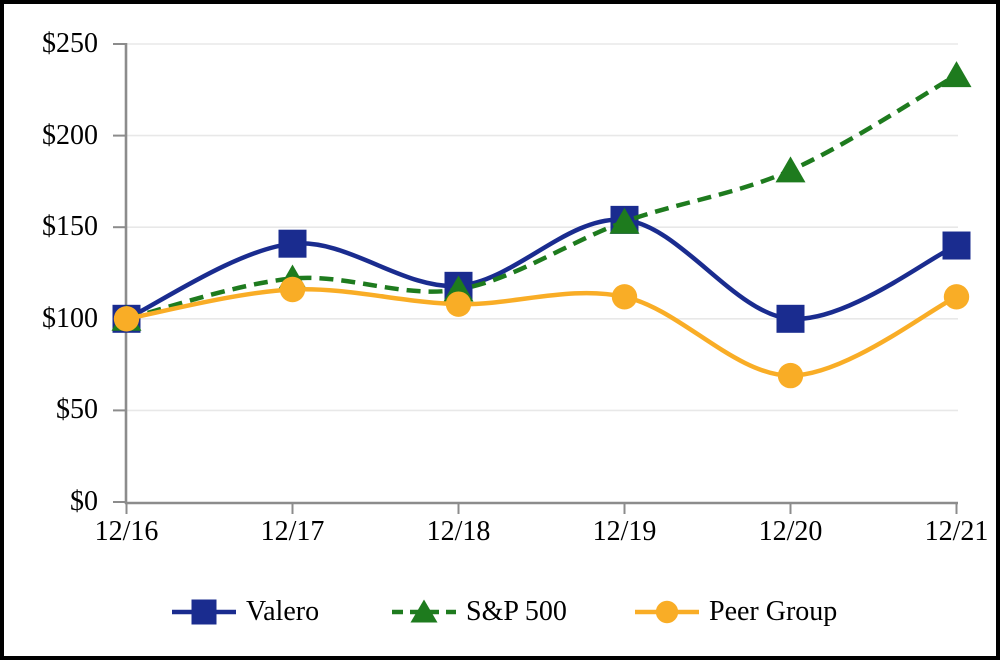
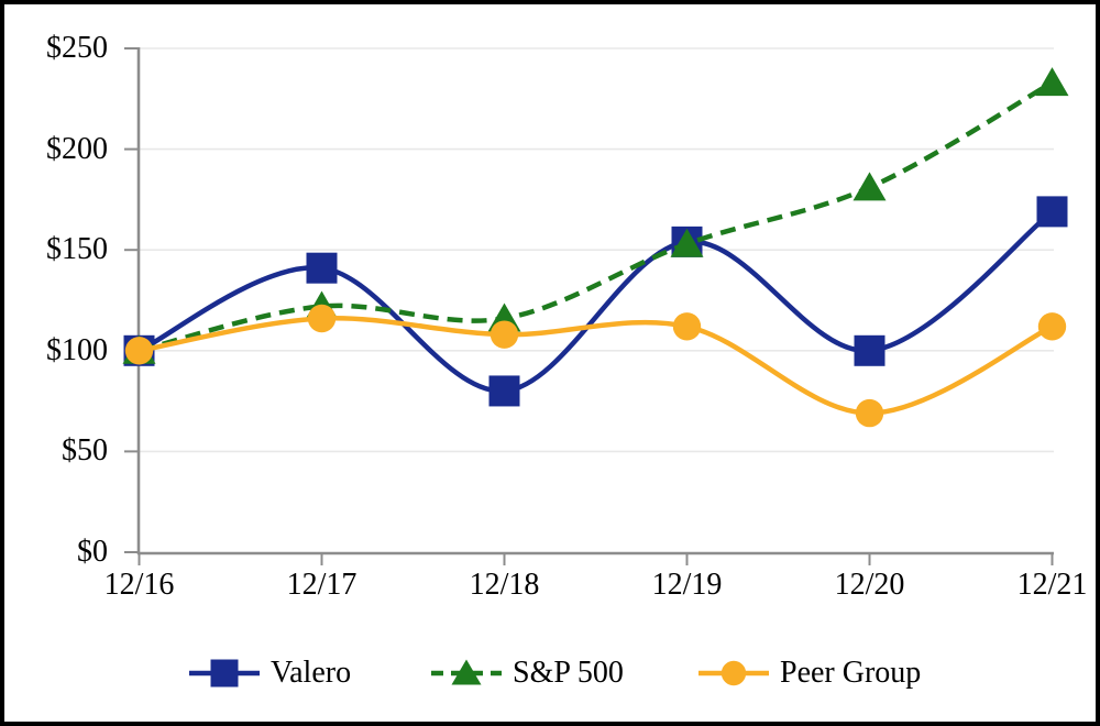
Valero/12/18: $118 -> $80
Valero/12/21: $140 -> $169
